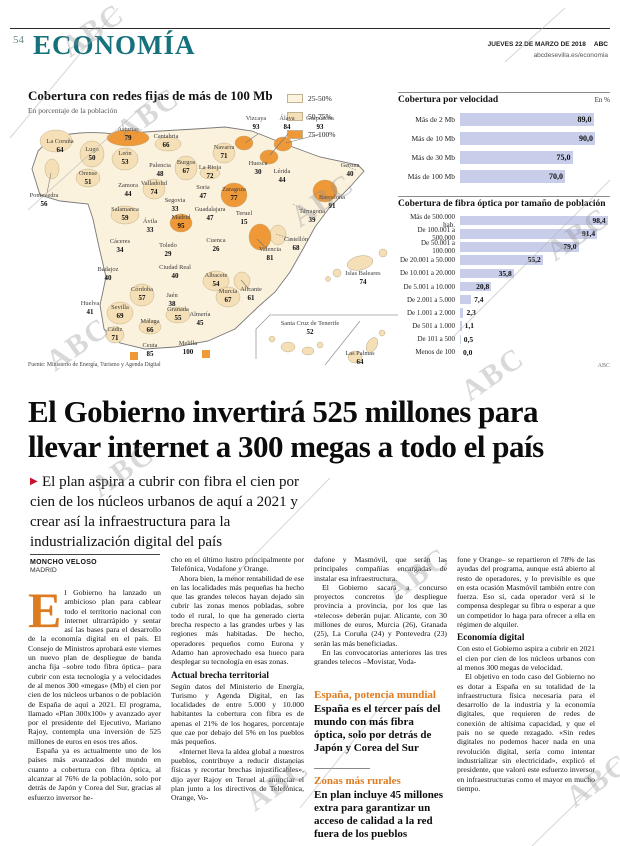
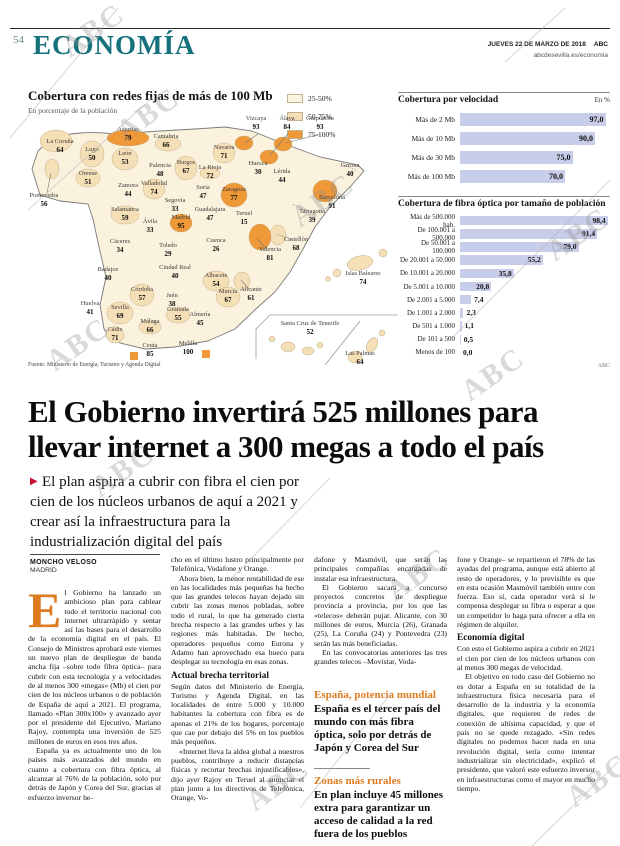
Cobertura por velocidad/Más de 2 Mb: 89,0 -> 97,0
